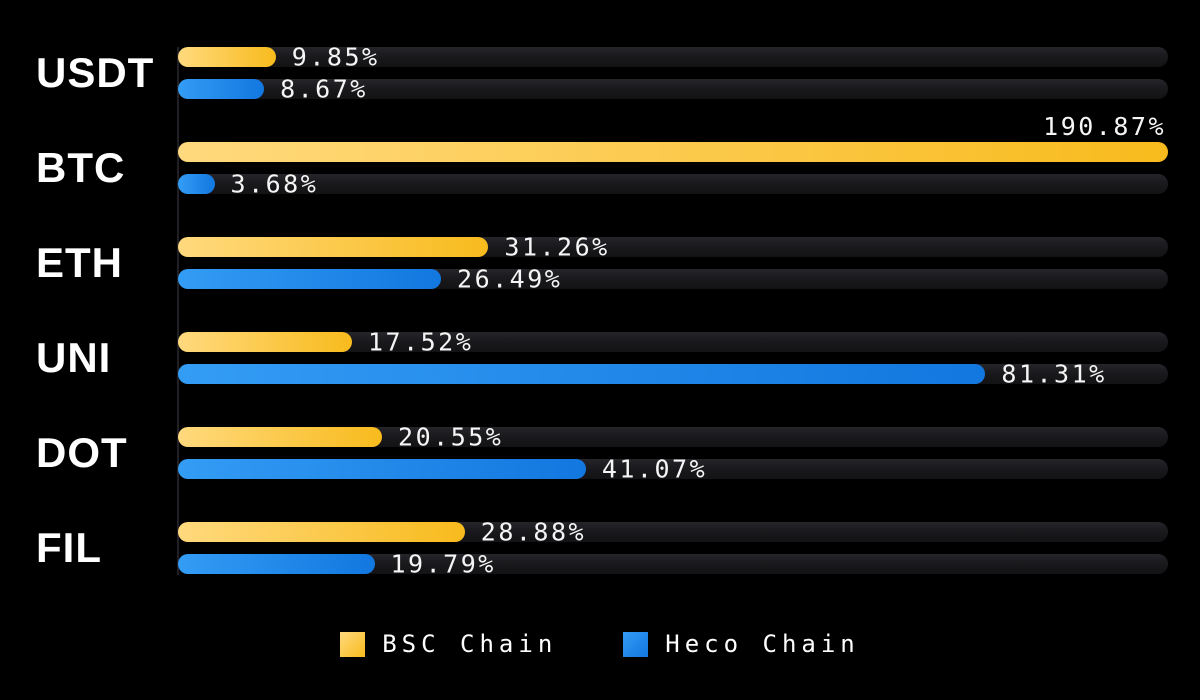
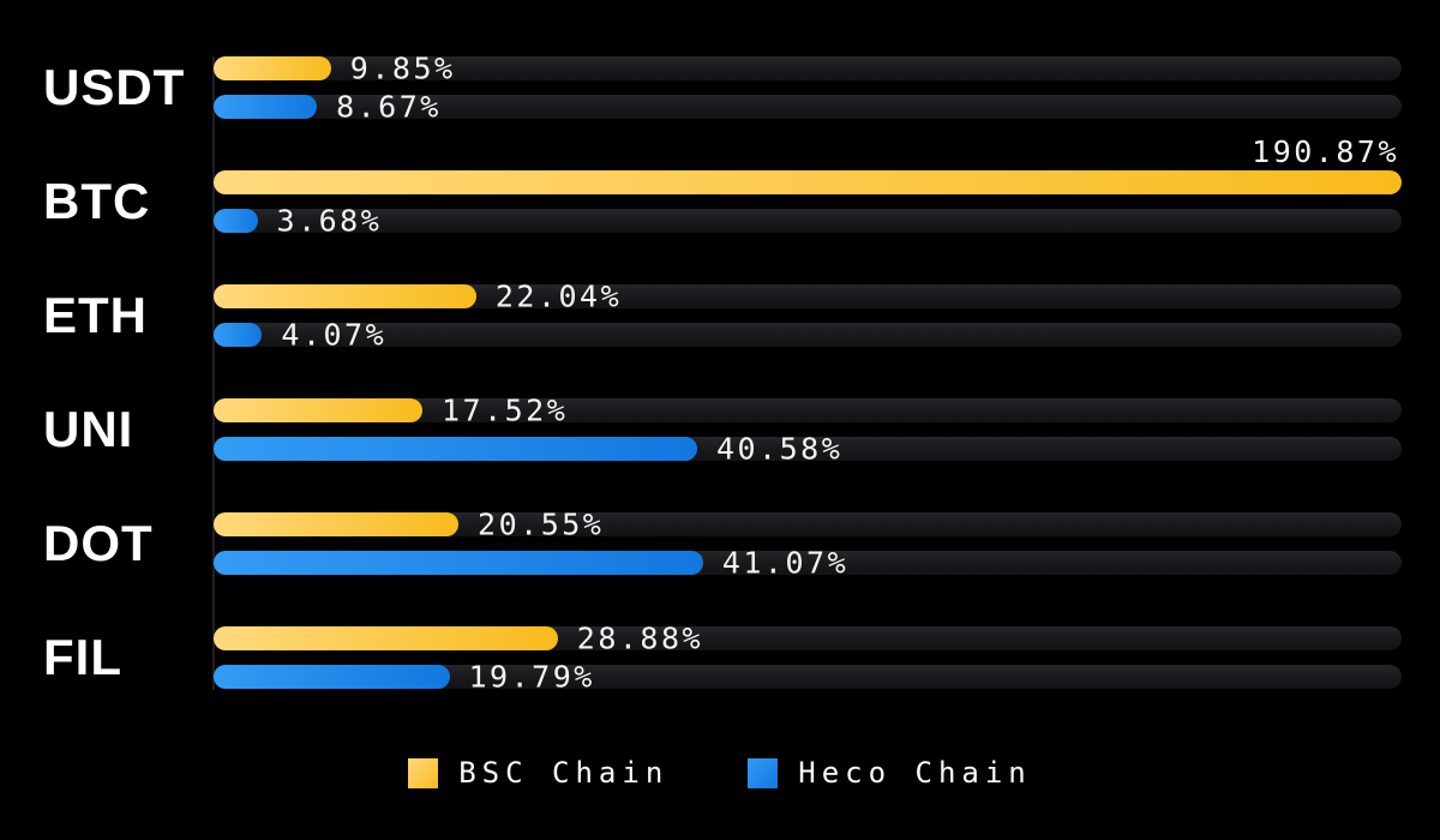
BSC Chain/ETH: 31.26% -> 22.04%
Heco Chain/ETH: 26.49% -> 4.07%
Heco Chain/UNI: 81.31% -> 40.58%
